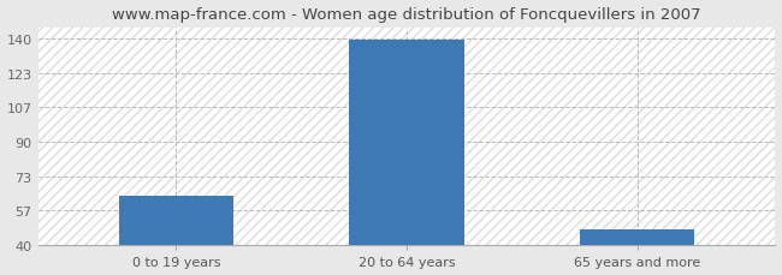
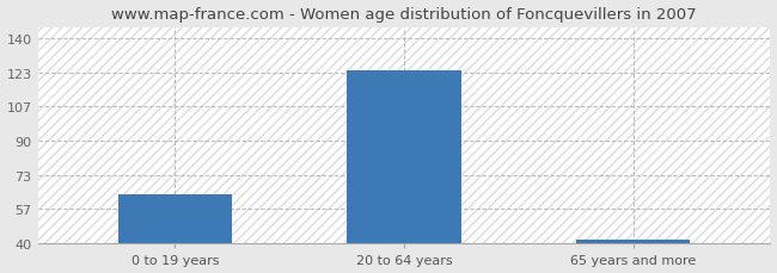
20 to 64 years: 139 -> 124
65 years and more: 48 -> 42
